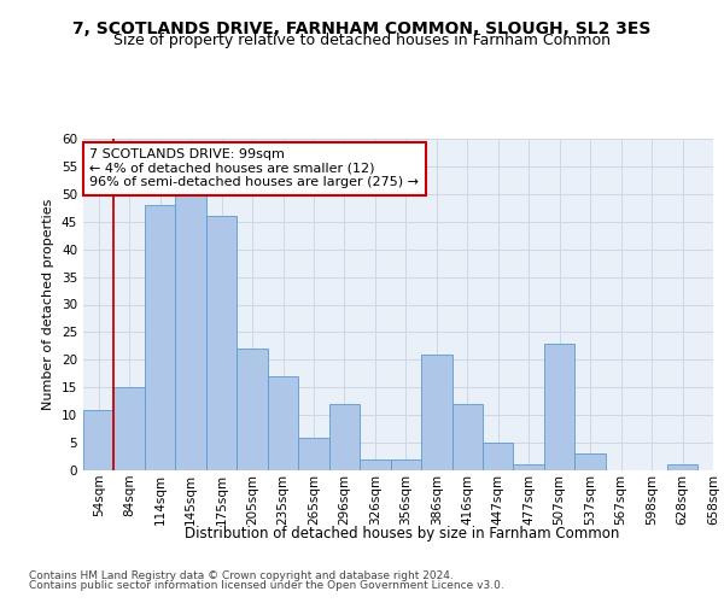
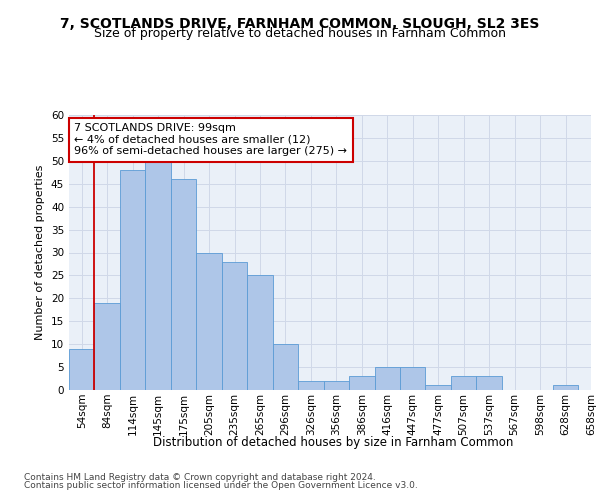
54sqm: 11 -> 9
84sqm: 15 -> 19
205sqm: 22 -> 30
235sqm: 17 -> 28
265sqm: 6 -> 25
296sqm: 12 -> 10
386sqm: 21 -> 3
416sqm: 12 -> 5
507sqm: 23 -> 3
